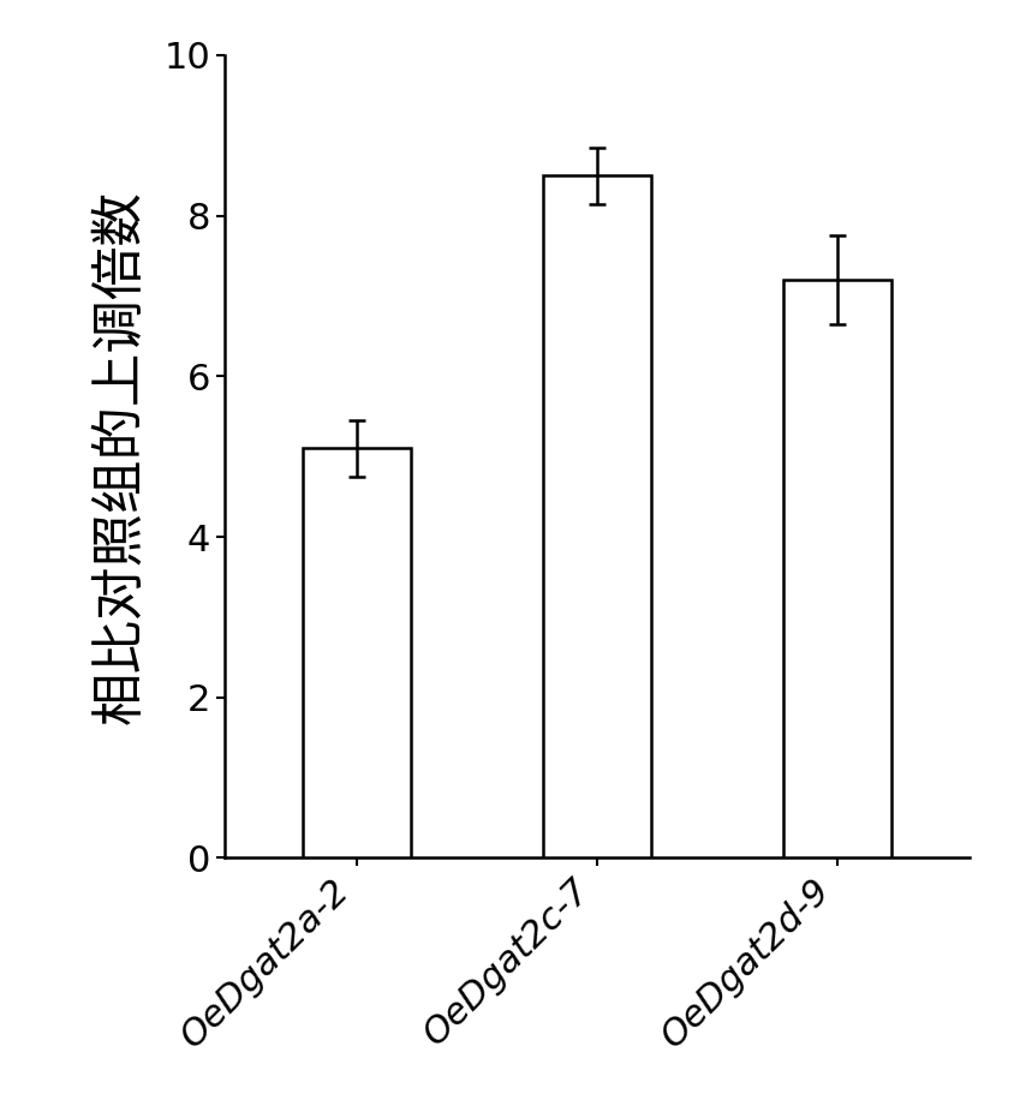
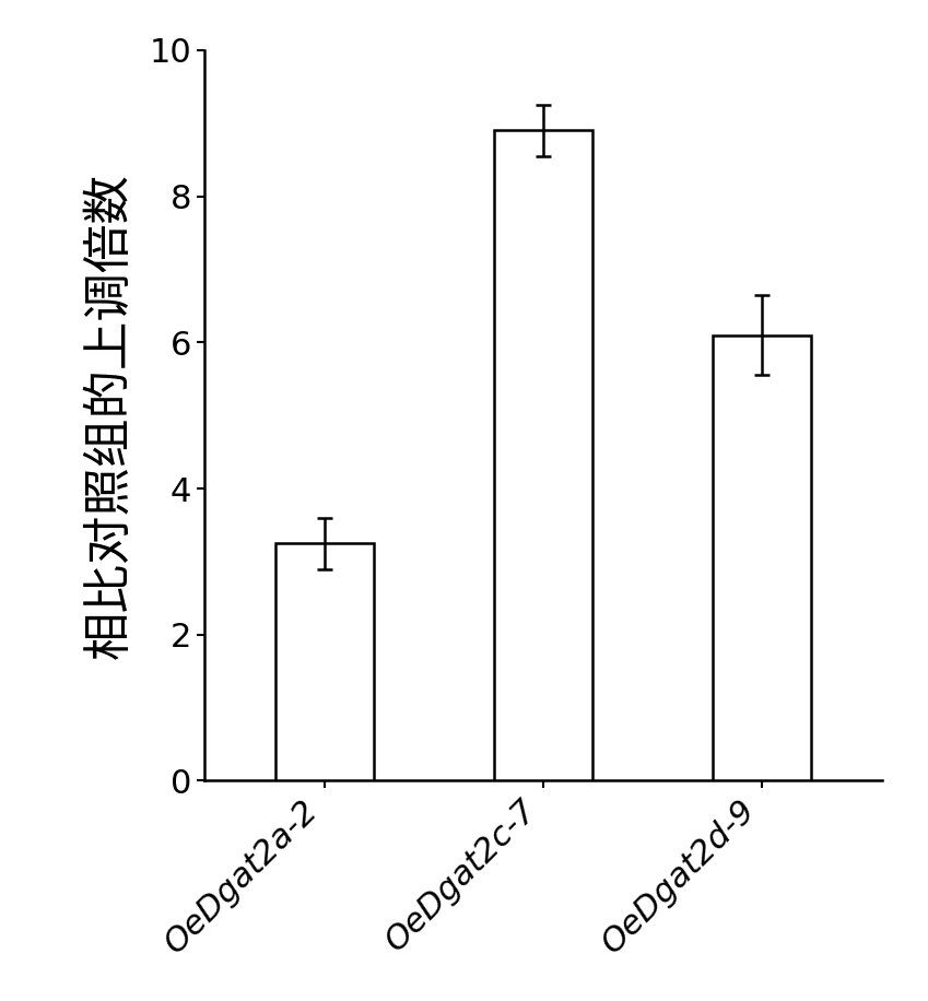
OeDgat2a-2: 5.10 -> 3.25
OeDgat2c-7: 8.50 -> 8.90
OeDgat2d-9: 7.20 -> 6.10
